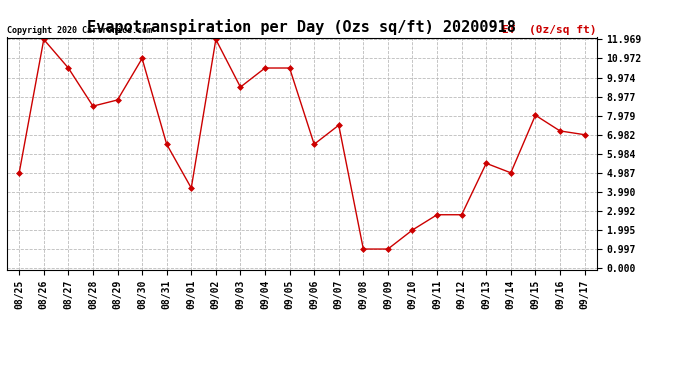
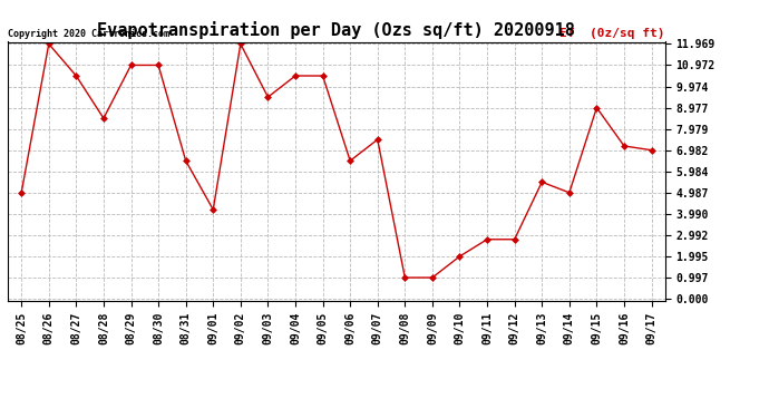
08/29: 8.8 -> 11.0
09/15: 8.0 -> 9.0
